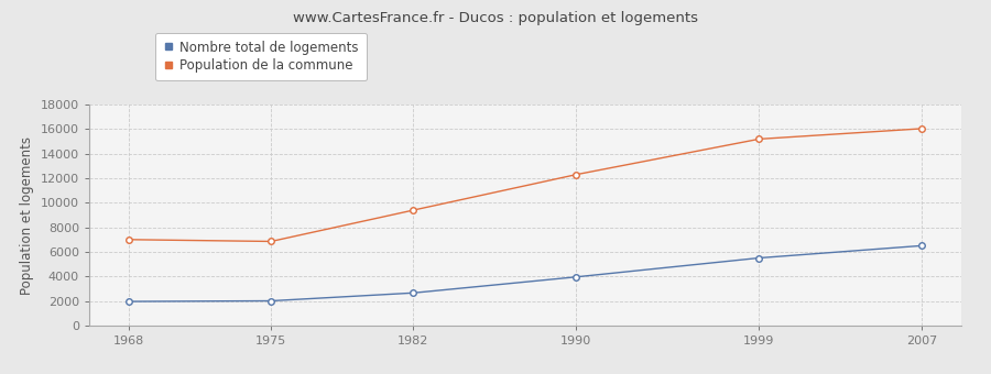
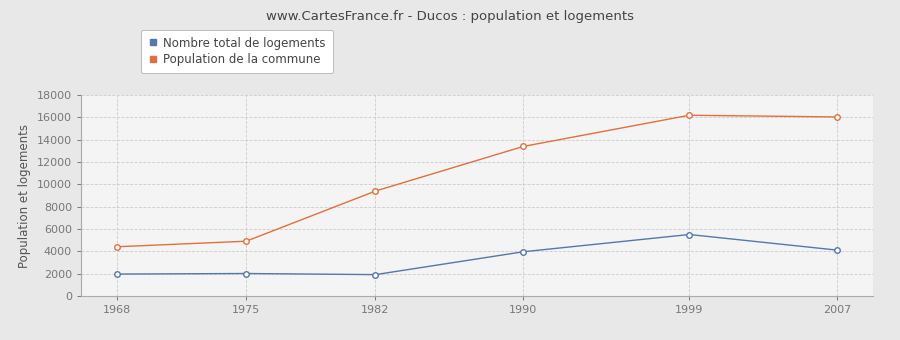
Population de la commune/1968: 7000 -> 4400
Population de la commune/1975: 6800 -> 4900
Nombre total de logements/1982: 2600 -> 1900
Population de la commune/1990: 12300 -> 13400
Population de la commune/1999: 15200 -> 16200
Nombre total de logements/2007: 6500 -> 4100
